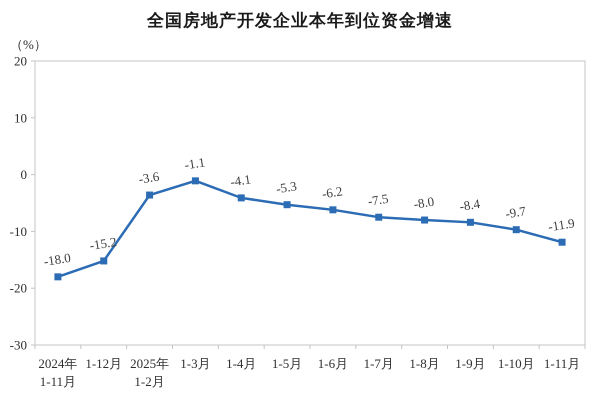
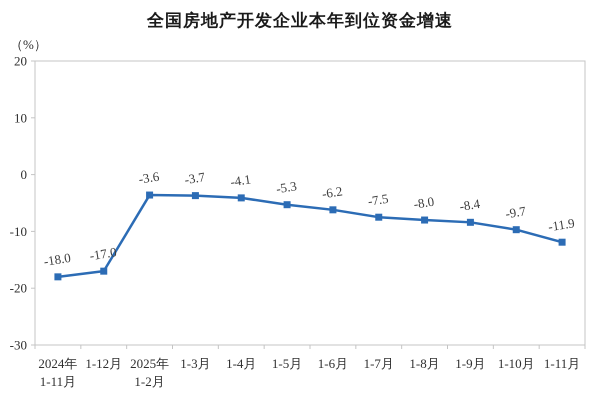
1-12月: -15.2 -> -17.0
1-3月: -1.1 -> -3.7
